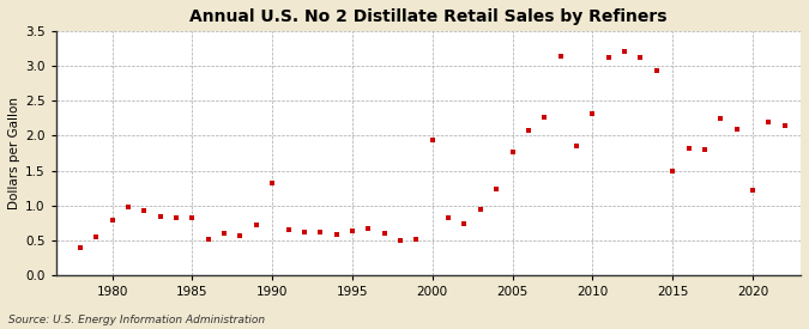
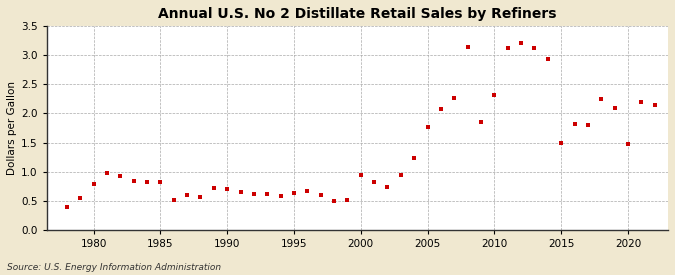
1990: 1.32 -> 0.70
2000: 1.94 -> 0.95
2020: 1.22 -> 1.48
